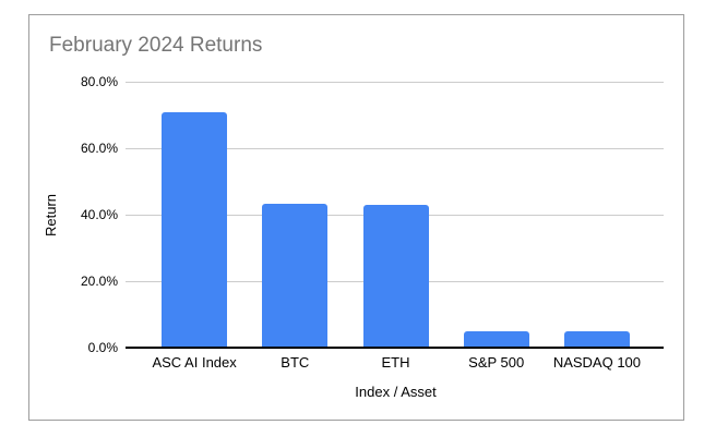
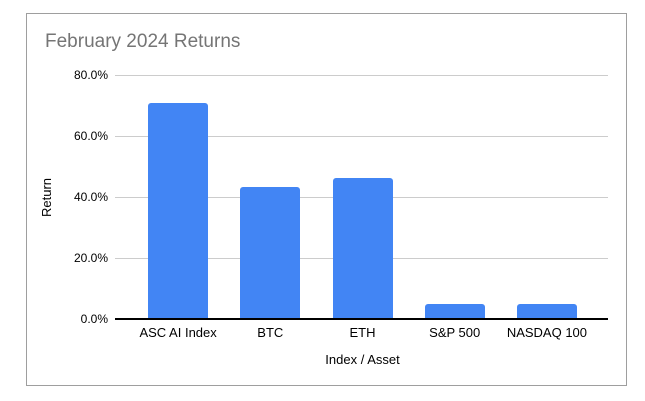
ETH: 43% -> 46%
